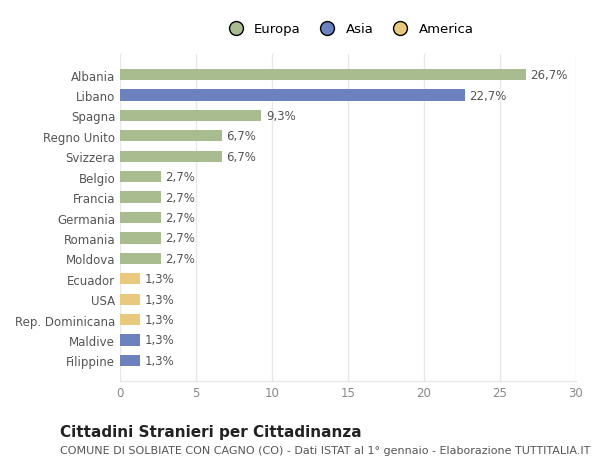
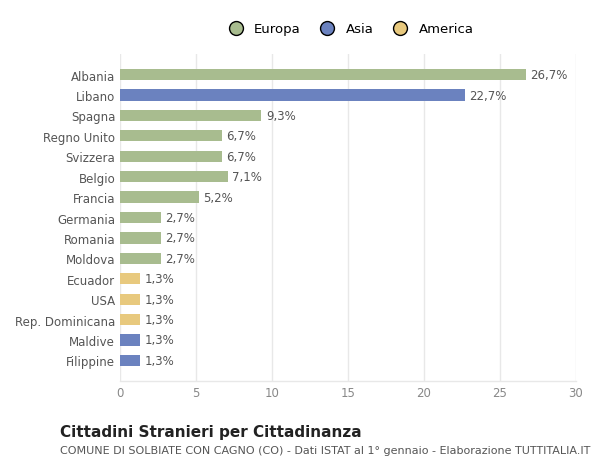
Belgio: 2,7% -> 7,1%
Francia: 2,7% -> 5,2%
